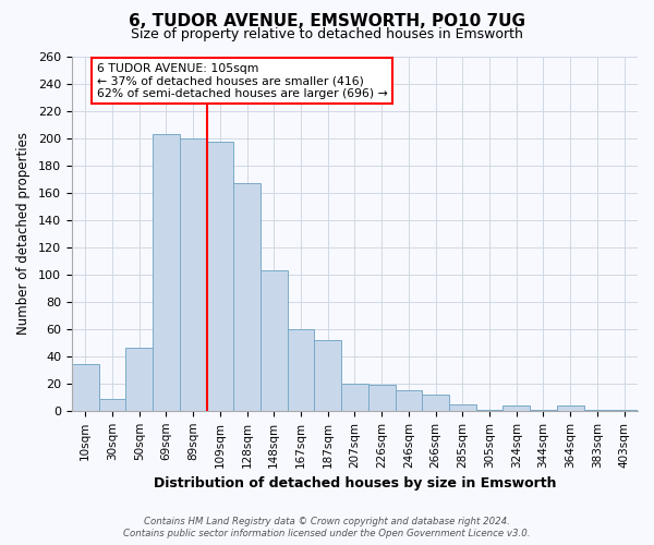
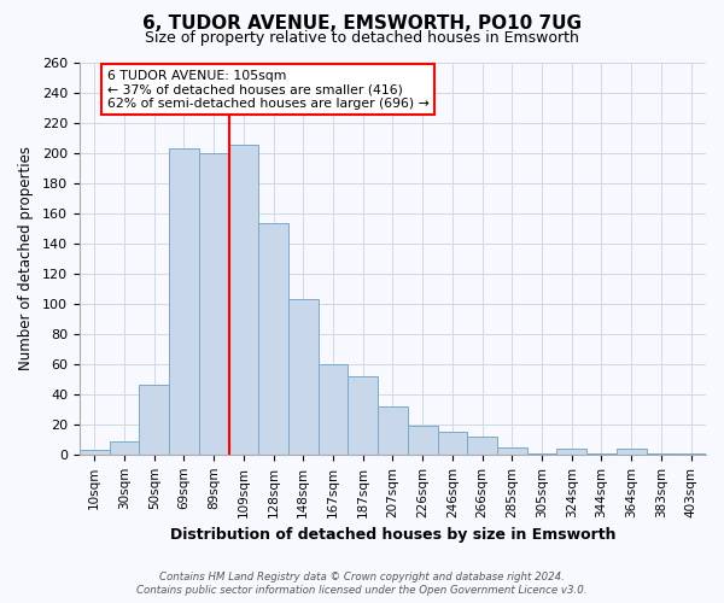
10sqm: 34 -> 3
109sqm: 197 -> 205
128sqm: 167 -> 153
207sqm: 20 -> 32
